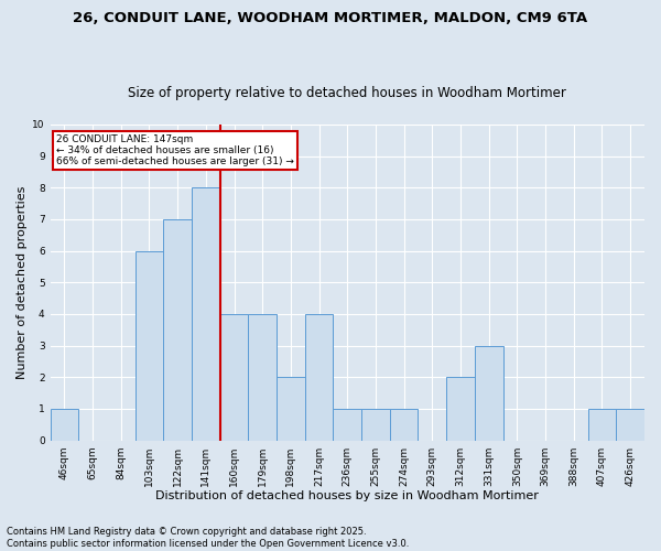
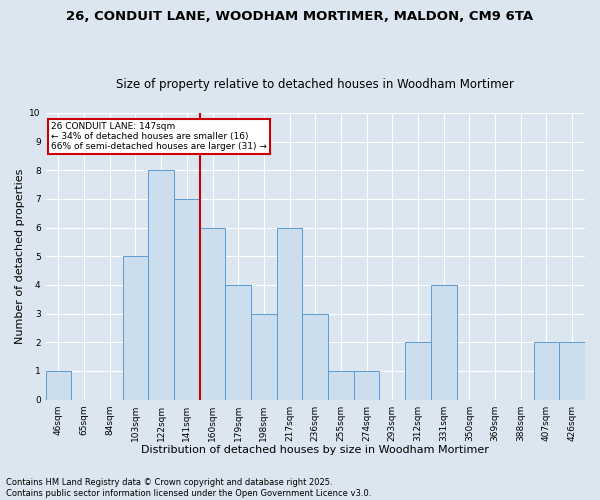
103sqm: 6 -> 5
122sqm: 7 -> 8
141sqm: 8 -> 7
160sqm: 4 -> 6
198sqm: 2 -> 3
217sqm: 4 -> 6
236sqm: 1 -> 3
331sqm: 3 -> 4
407sqm: 1 -> 2
426sqm: 1 -> 2
